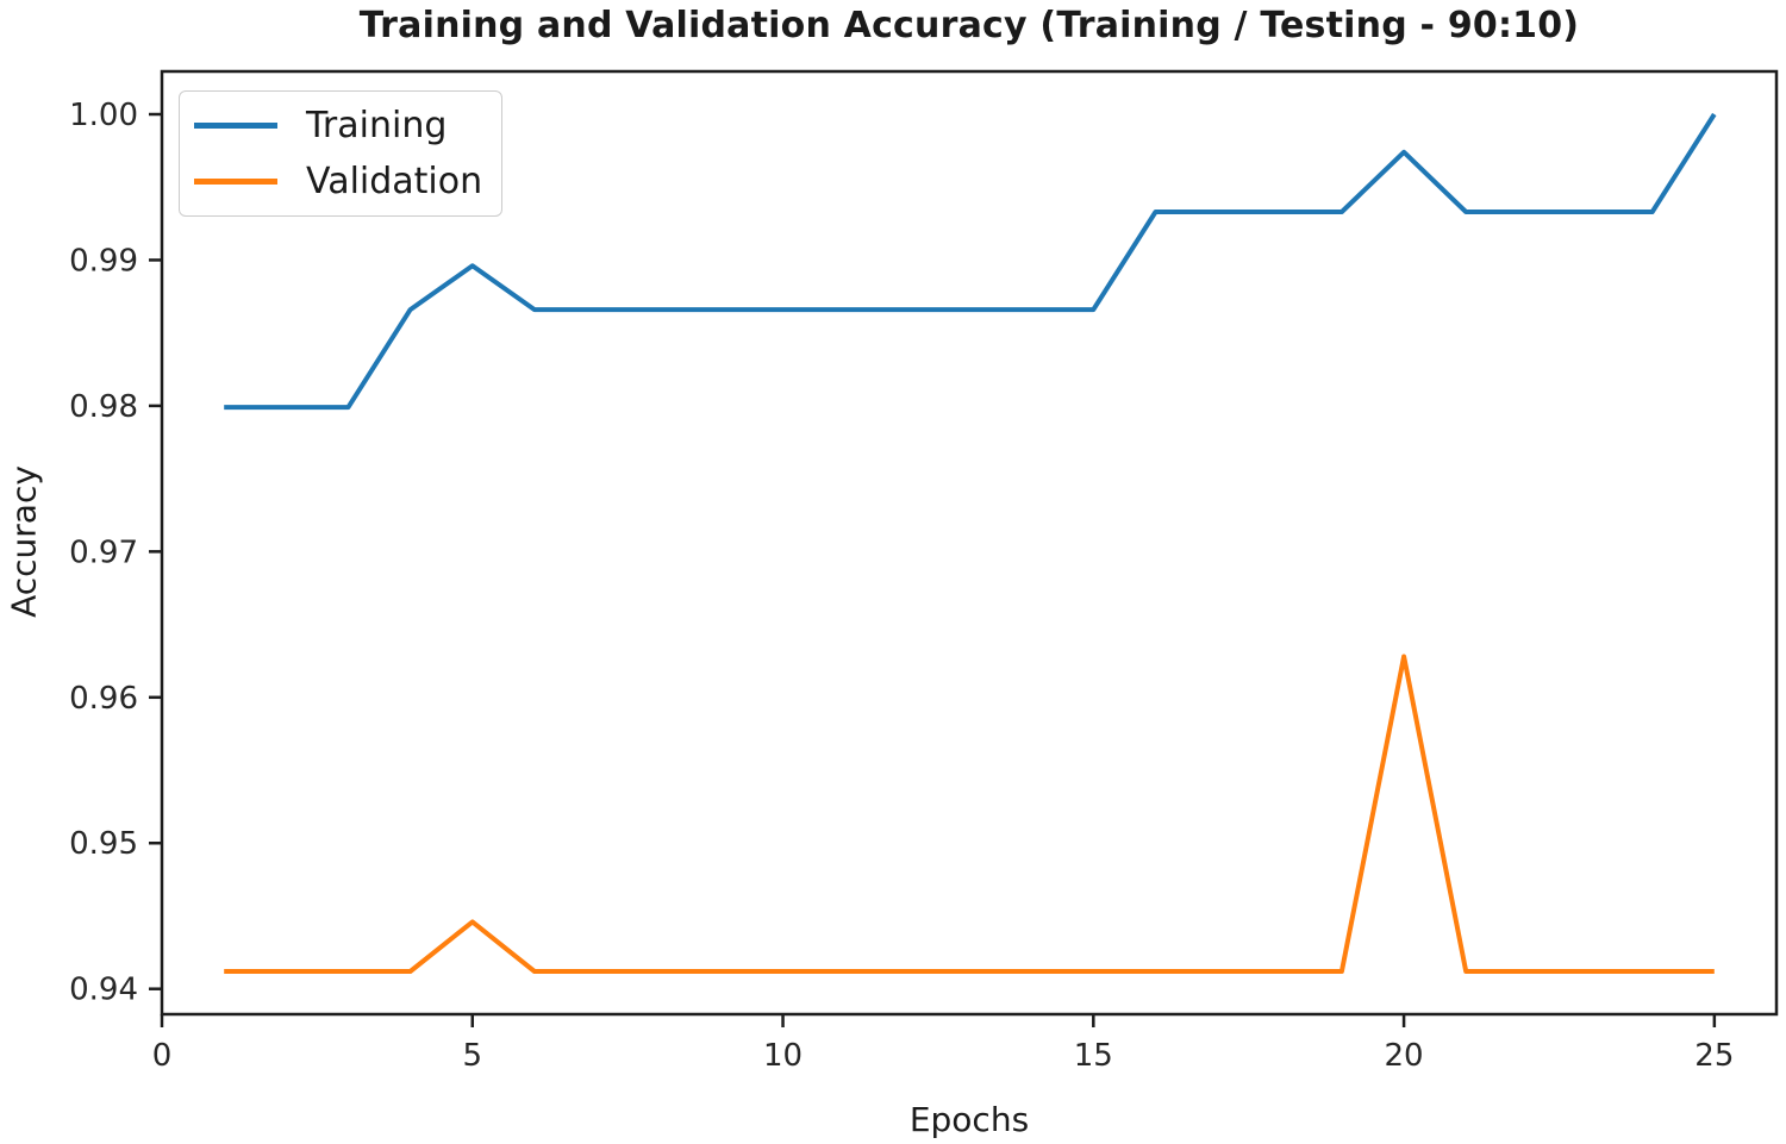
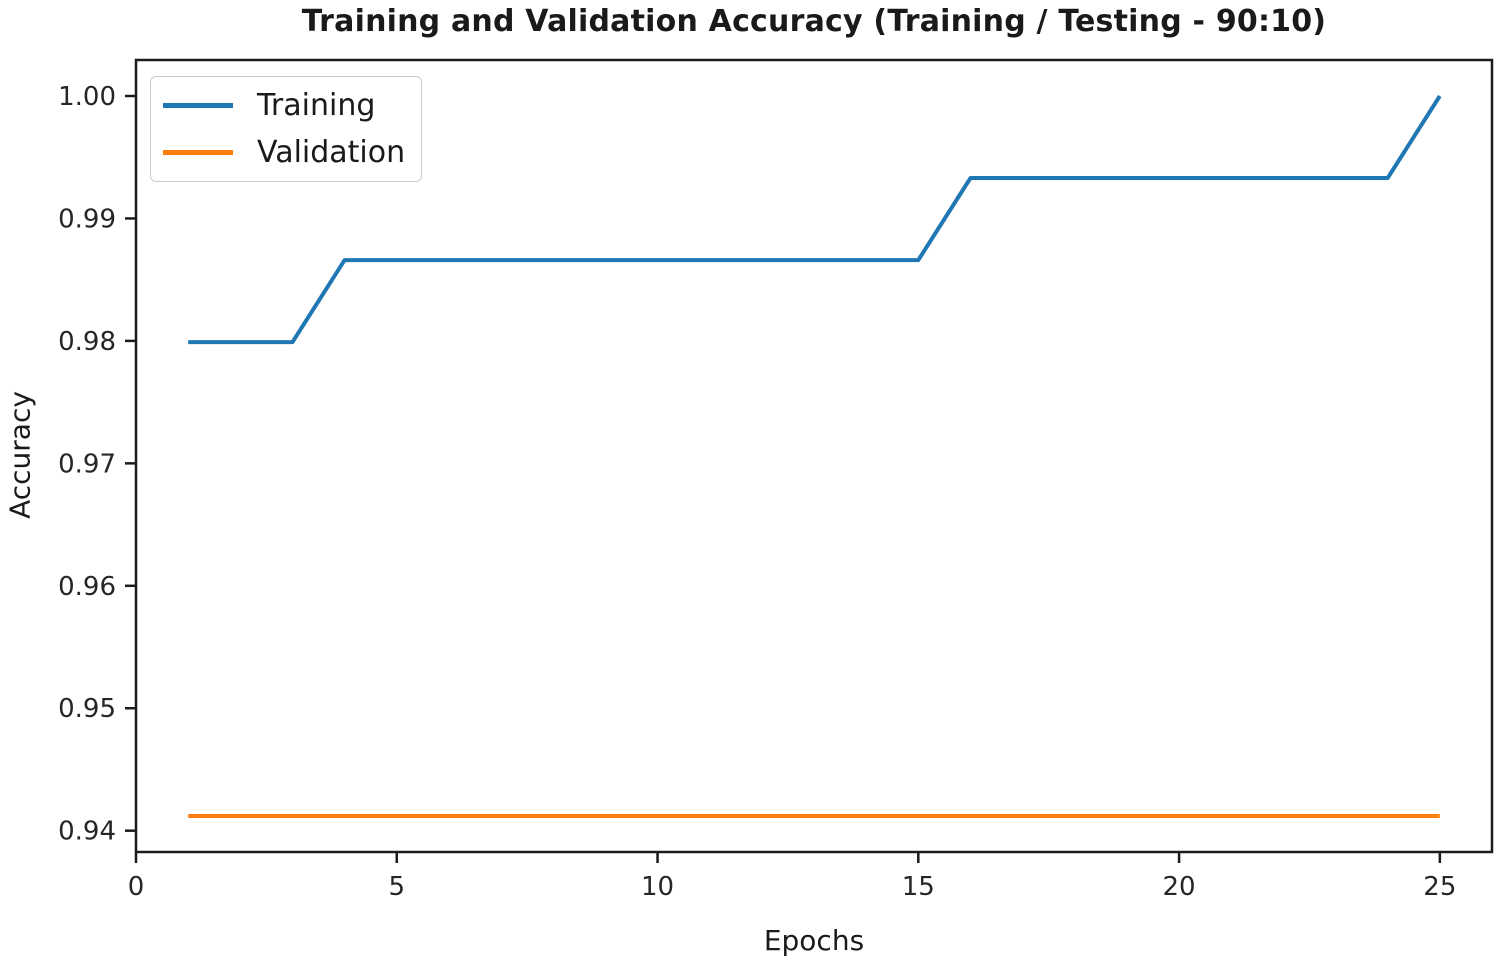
Training/5: 0.9896 -> 0.9866
Validation/5: 0.9446 -> 0.9412
Training/20: 0.9974 -> 0.9933
Validation/20: 0.9628 -> 0.9412
